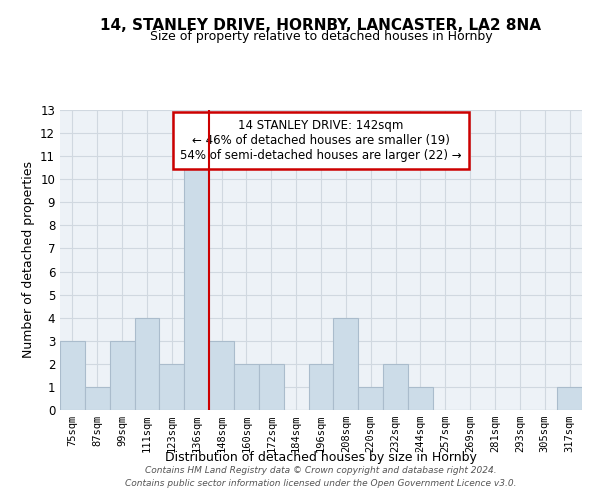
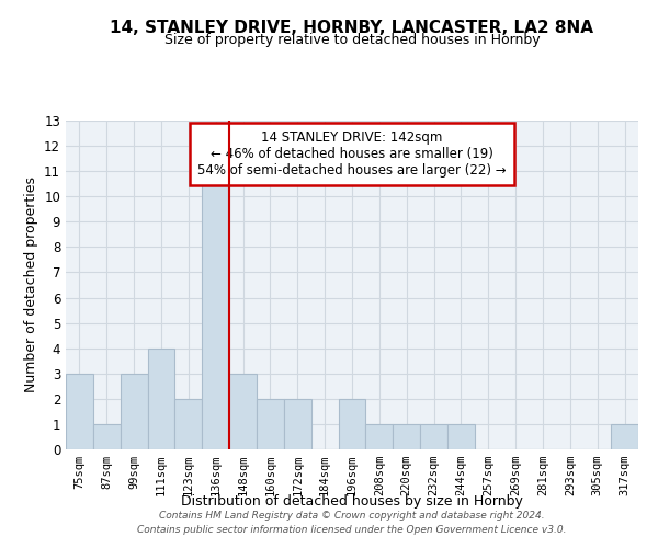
208sqm: 4 -> 1
232sqm: 2 -> 1
